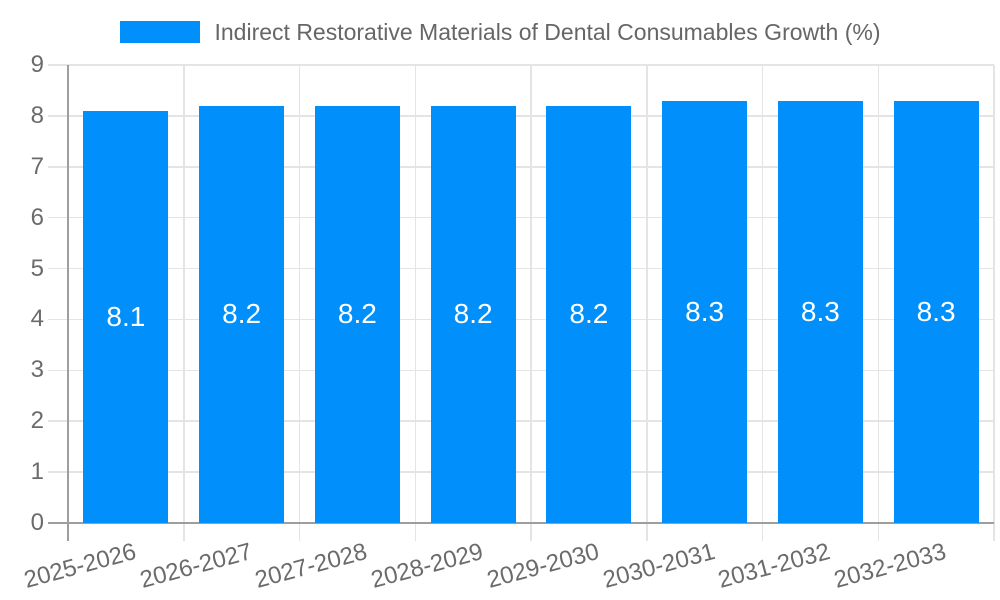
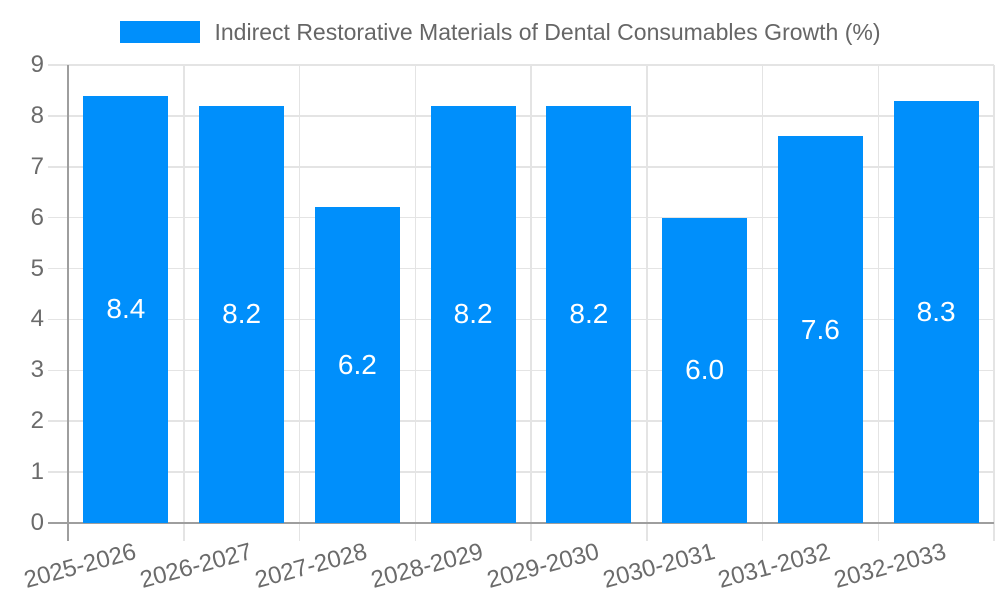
2025-2026: 8.1 -> 8.4
2027-2028: 8.2 -> 6.2
2030-2031: 8.3 -> 6.0
2031-2032: 8.3 -> 7.6
